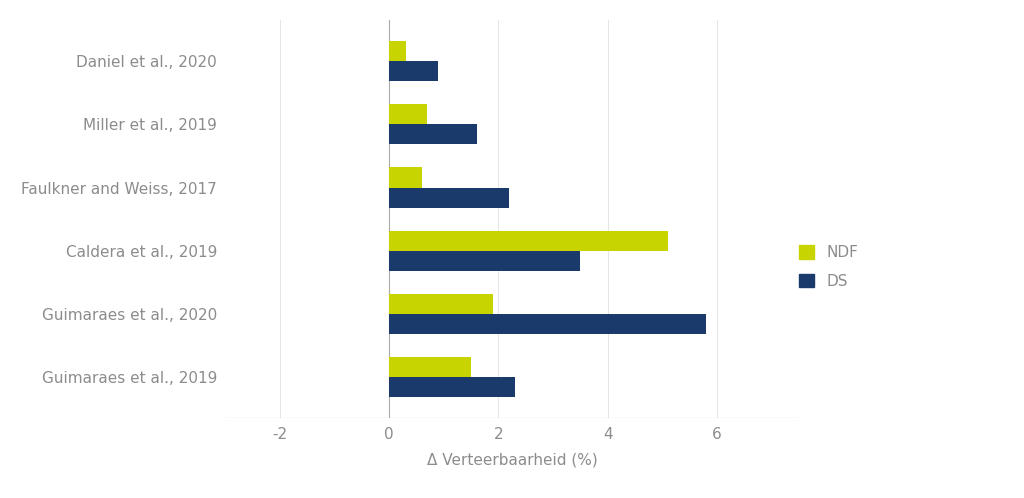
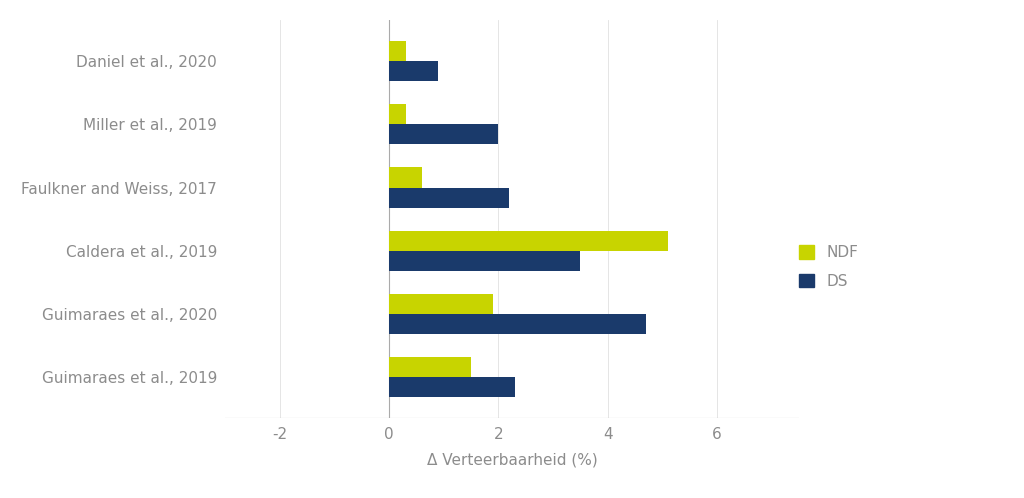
NDF/Miller et al., 2019: 0.7 -> 0.3
DS/Miller et al., 2019: 1.6 -> 2.0
DS/Guimaraes et al., 2020: 5.8 -> 4.7
